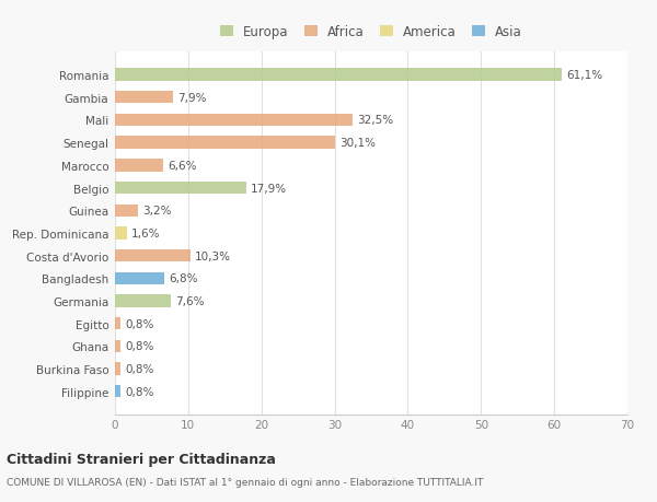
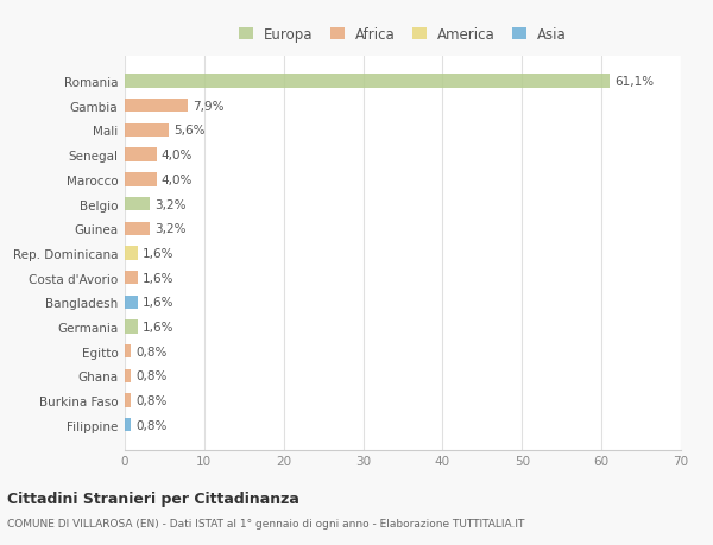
Mali: 32,5% -> 5,6%
Senegal: 30,1% -> 4,0%
Marocco: 6,6% -> 4,0%
Belgio: 17,9% -> 3,2%
Costa d'Avorio: 10,3% -> 1,6%
Bangladesh: 6,8% -> 1,6%
Germania: 7,6% -> 1,6%
